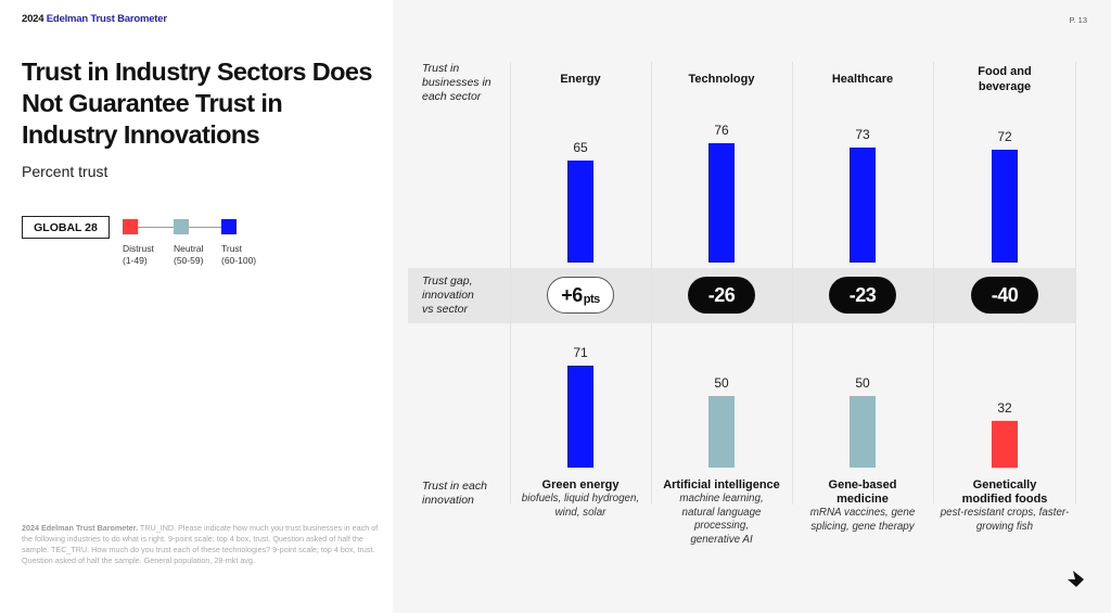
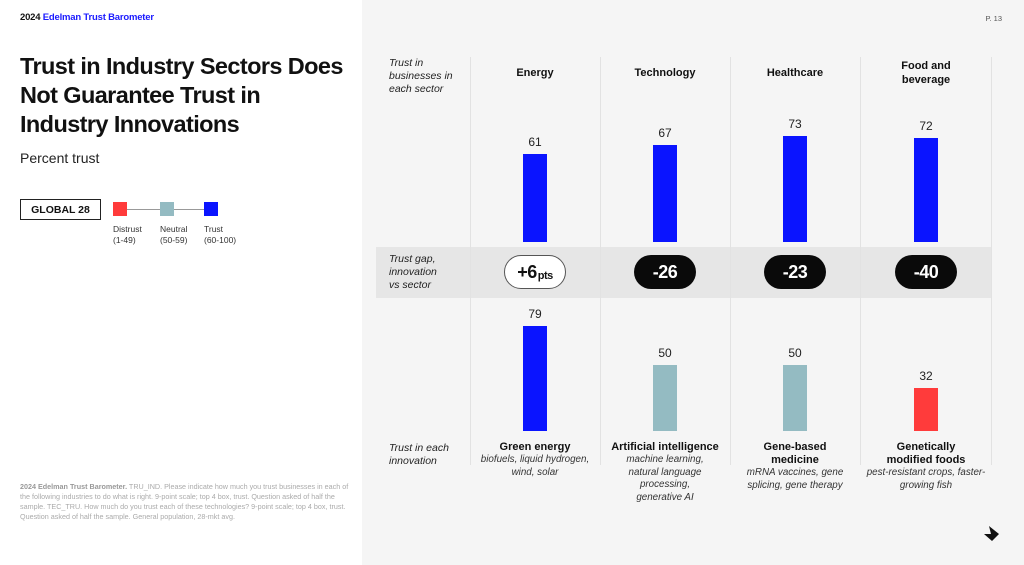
Trust in businesses in each sector/Energy: 65 -> 61
Trust in each innovation/Energy: 71 -> 79
Trust in businesses in each sector/Technology: 76 -> 67
